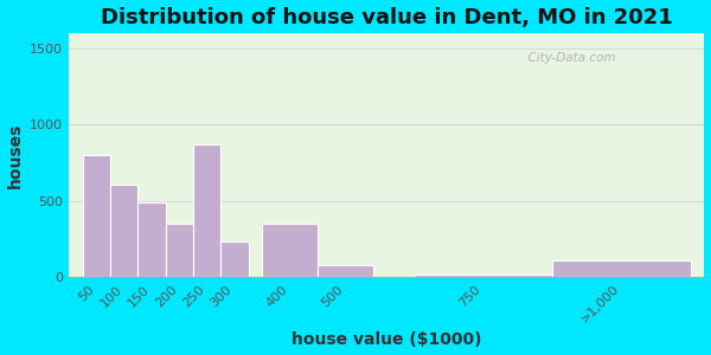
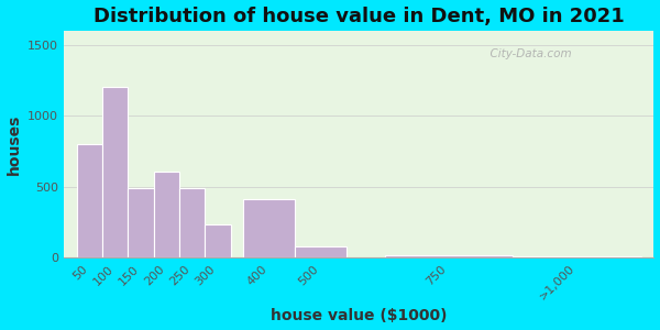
100: 610 -> 1200
200: 350 -> 610
250: 870 -> 490
400: 350 -> 410
>1,000: 110 -> 10
